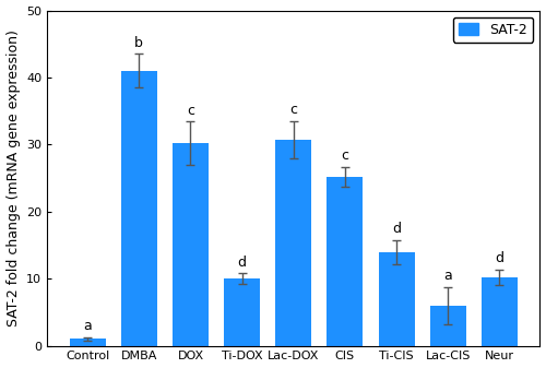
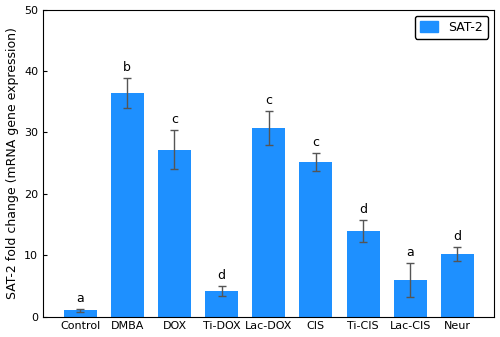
DMBA: 41.0 -> 36.4
DOX: 30.2 -> 27.2
Ti-DOX: 10.0 -> 4.2
